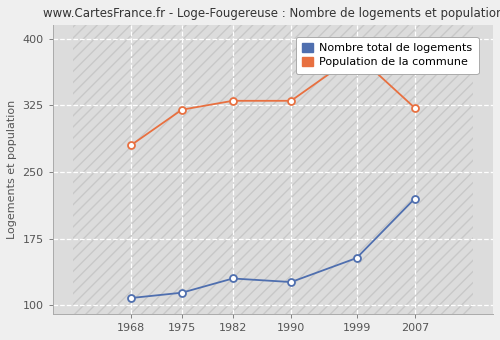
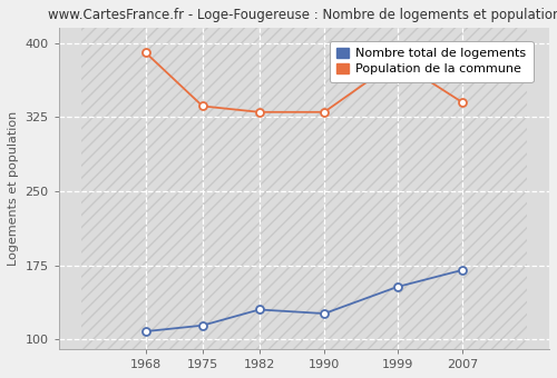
Population de la commune/1968: 280 -> 390
Population de la commune/1975: 320 -> 336
Nombre total de logements/2007: 220 -> 170
Population de la commune/2007: 322 -> 340
